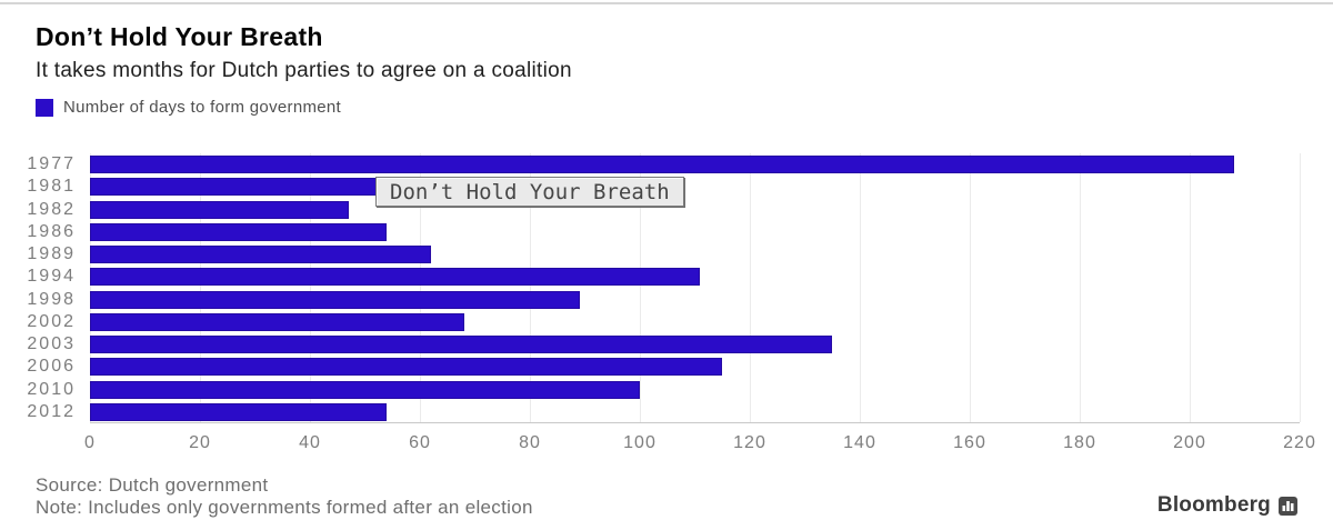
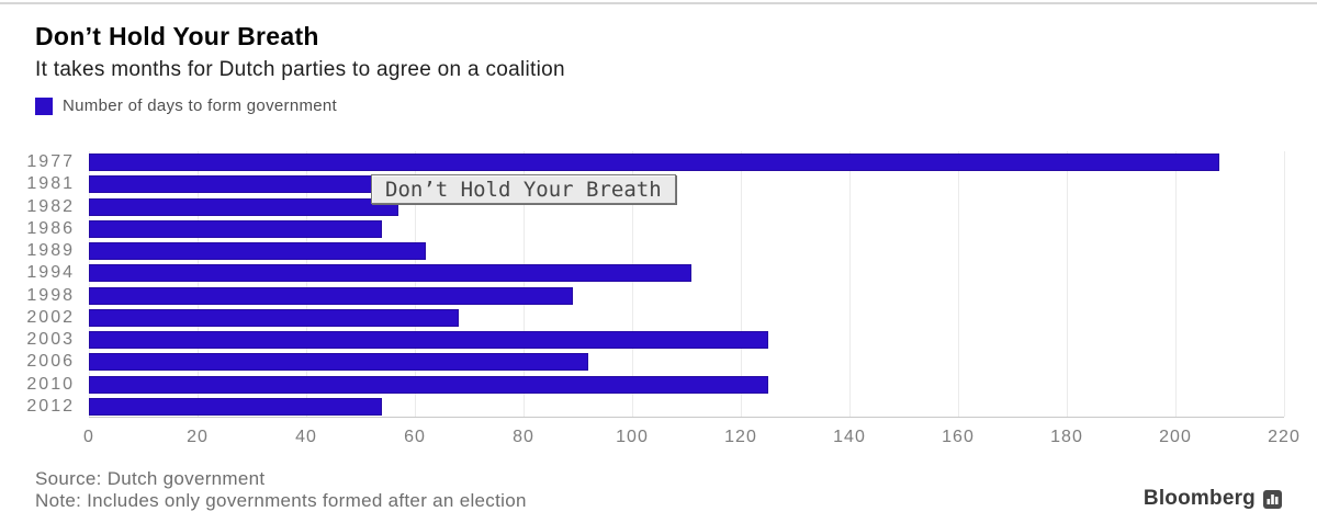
1982: 47 -> 57
2003: 135 -> 125
2006: 115 -> 92
2010: 100 -> 125
